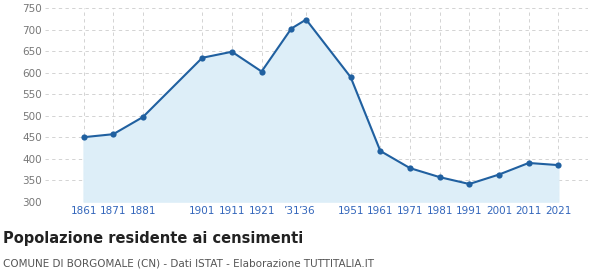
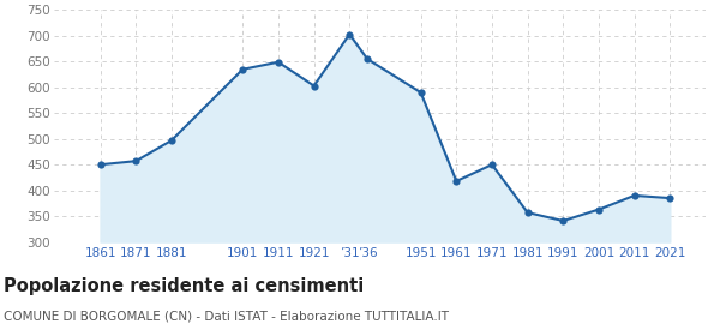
’36: 724 -> 655
1971: 378 -> 450
